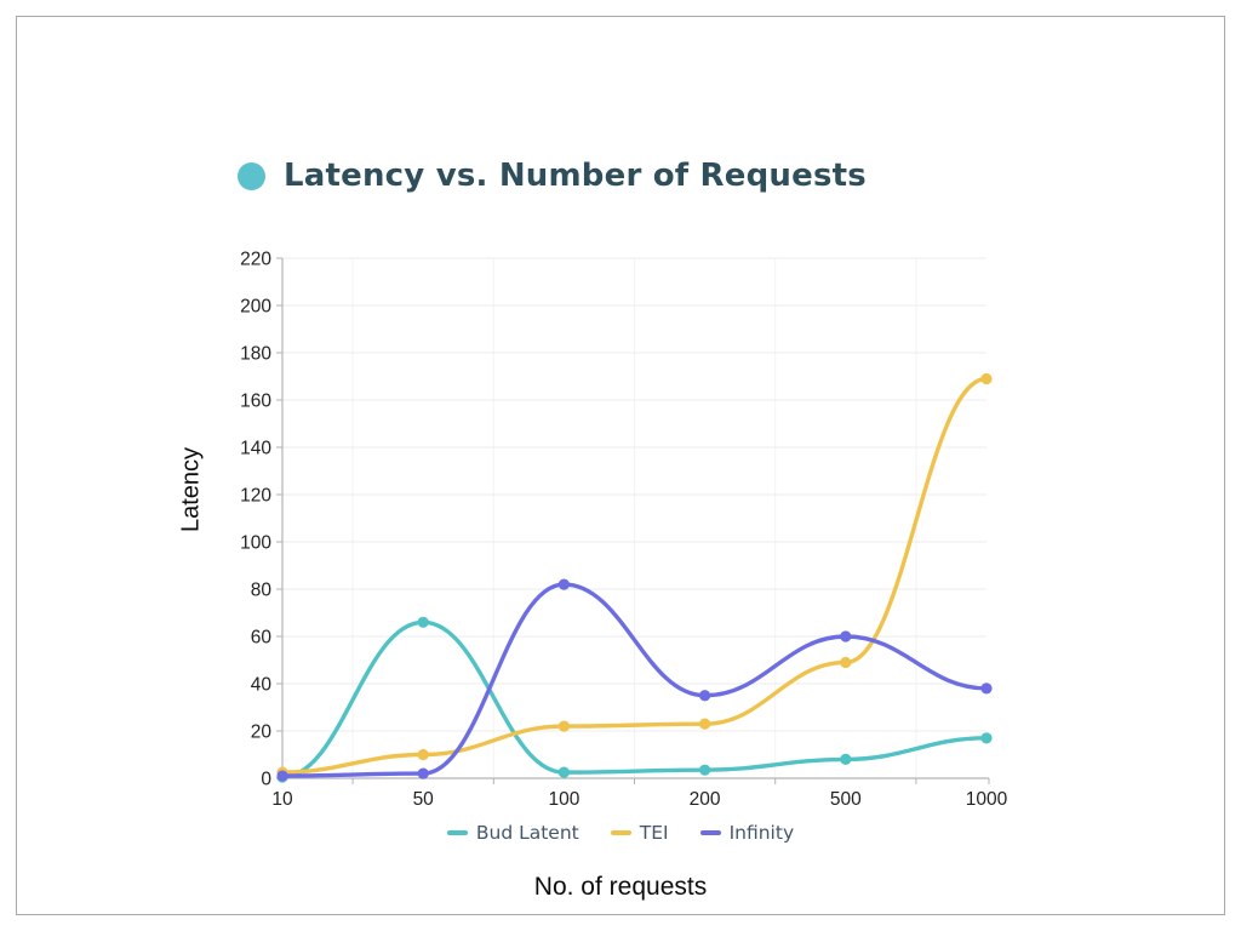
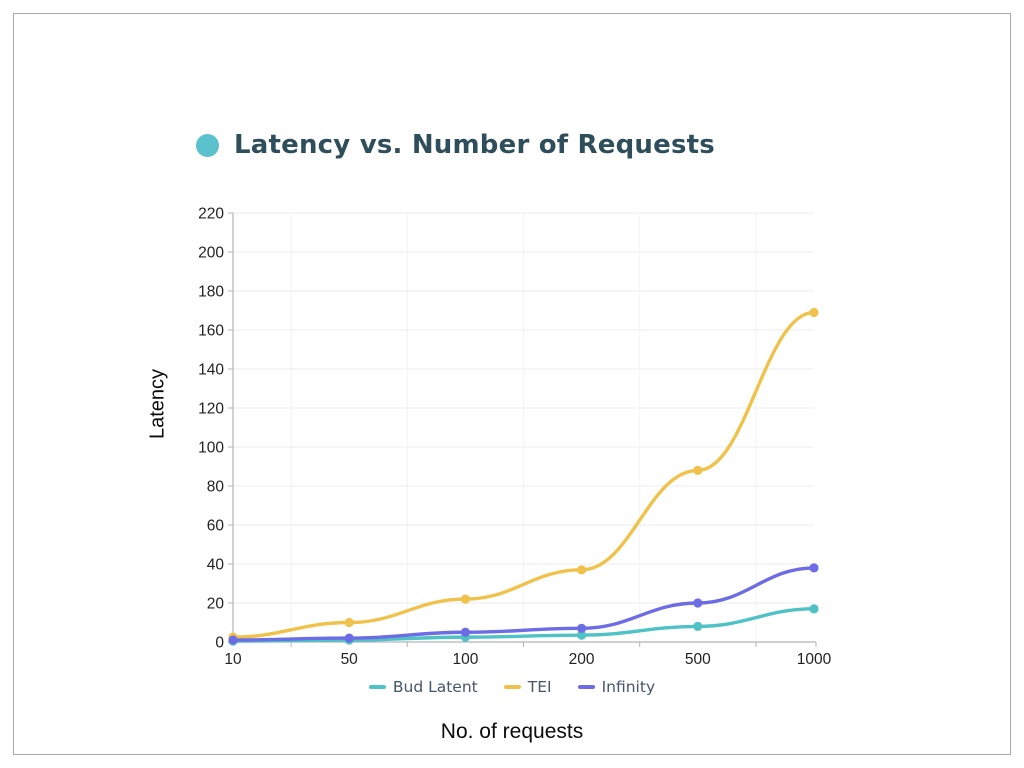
Bud Latent/50: 66 -> 1
Infinity/100: 82 -> 5
TEI/200: 23 -> 37
Infinity/200: 35 -> 7
TEI/500: 49 -> 88
Infinity/500: 60 -> 20
